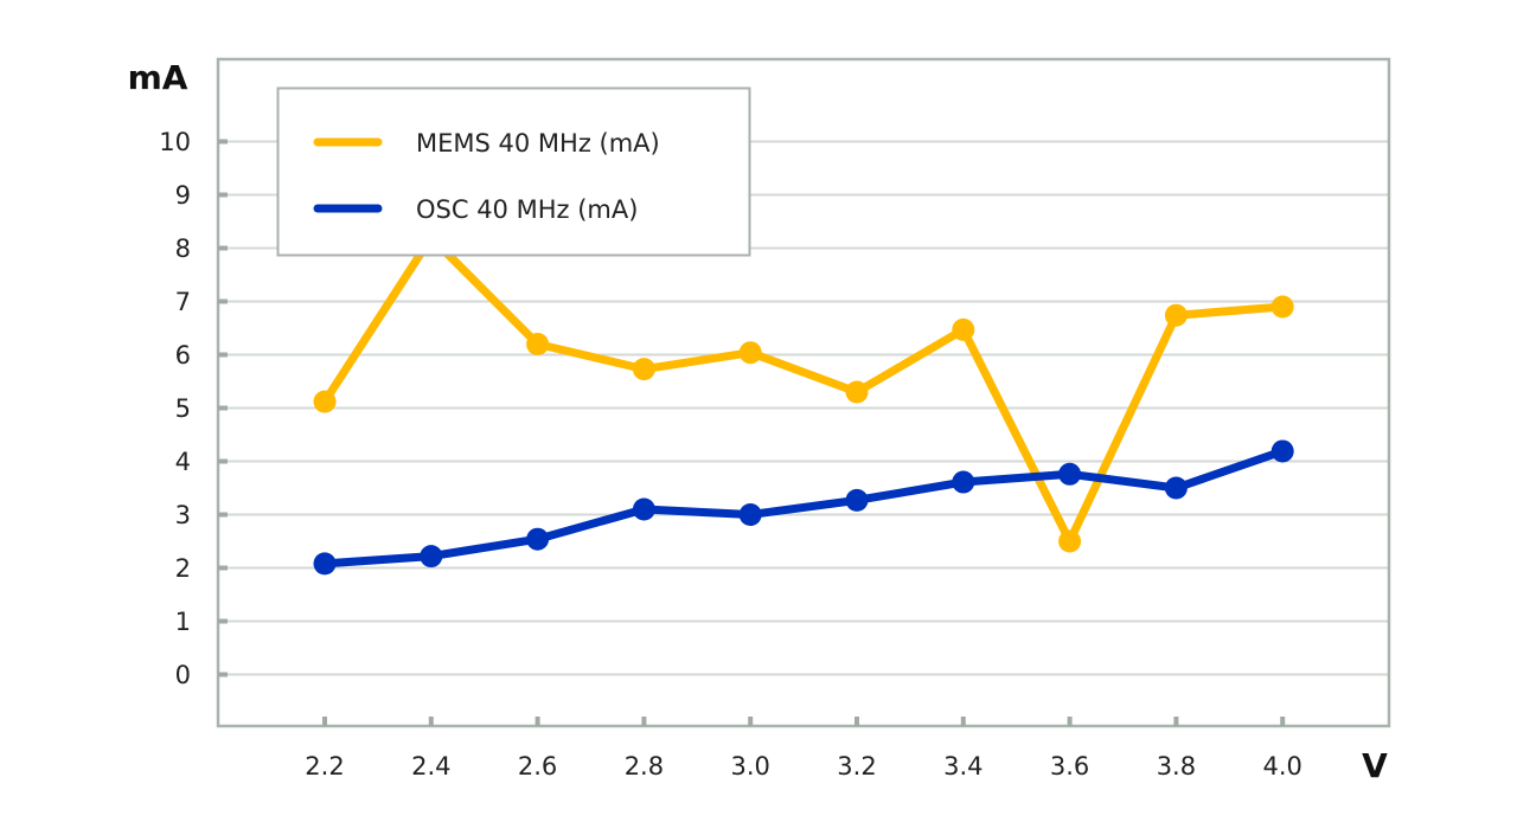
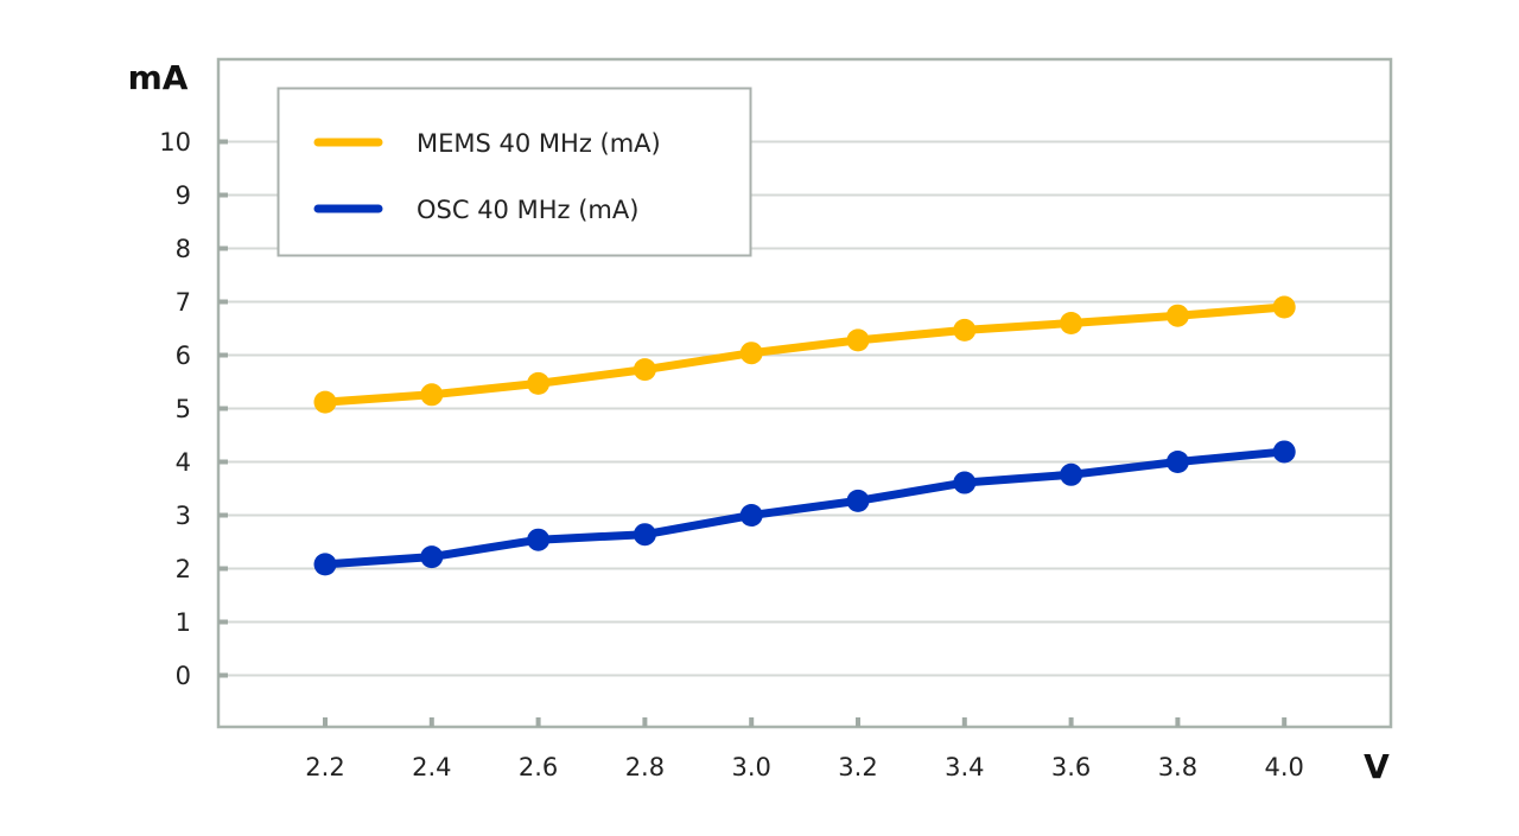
MEMS 40 MHz (mA)/2.4: 8.2 -> 5.3
MEMS 40 MHz (mA)/2.6: 6.2 -> 5.5
OSC 40 MHz (mA)/2.8: 3.1 -> 2.6
MEMS 40 MHz (mA)/3.2: 5.3 -> 6.3
MEMS 40 MHz (mA)/3.6: 2.5 -> 6.6
OSC 40 MHz (mA)/3.8: 3.5 -> 4.0
